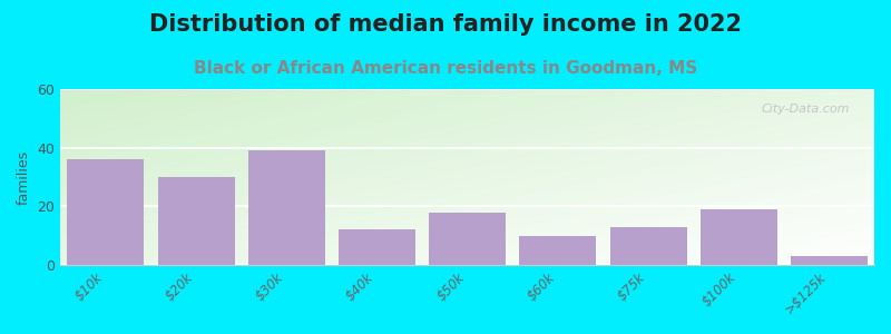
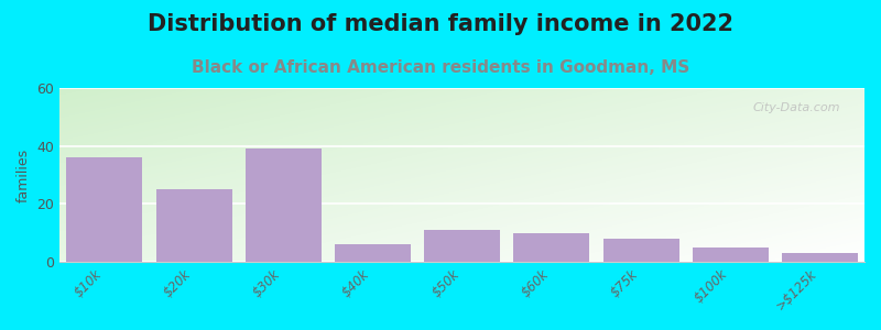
$20k: 30 -> 25
$40k: 12 -> 6
$50k: 18 -> 11
$75k: 13 -> 8
$100k: 19 -> 5
